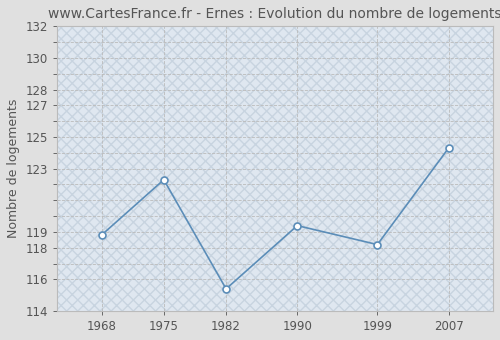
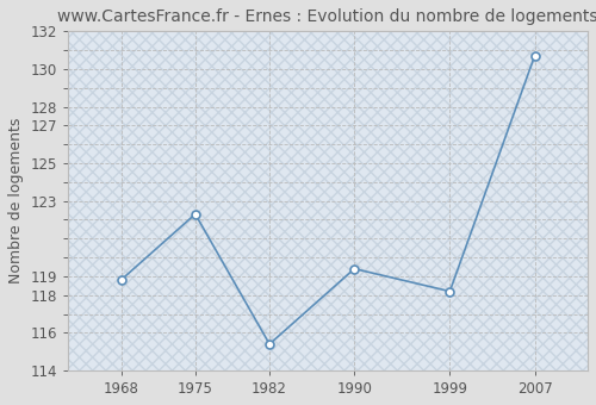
2007: 124.3 -> 130.7
